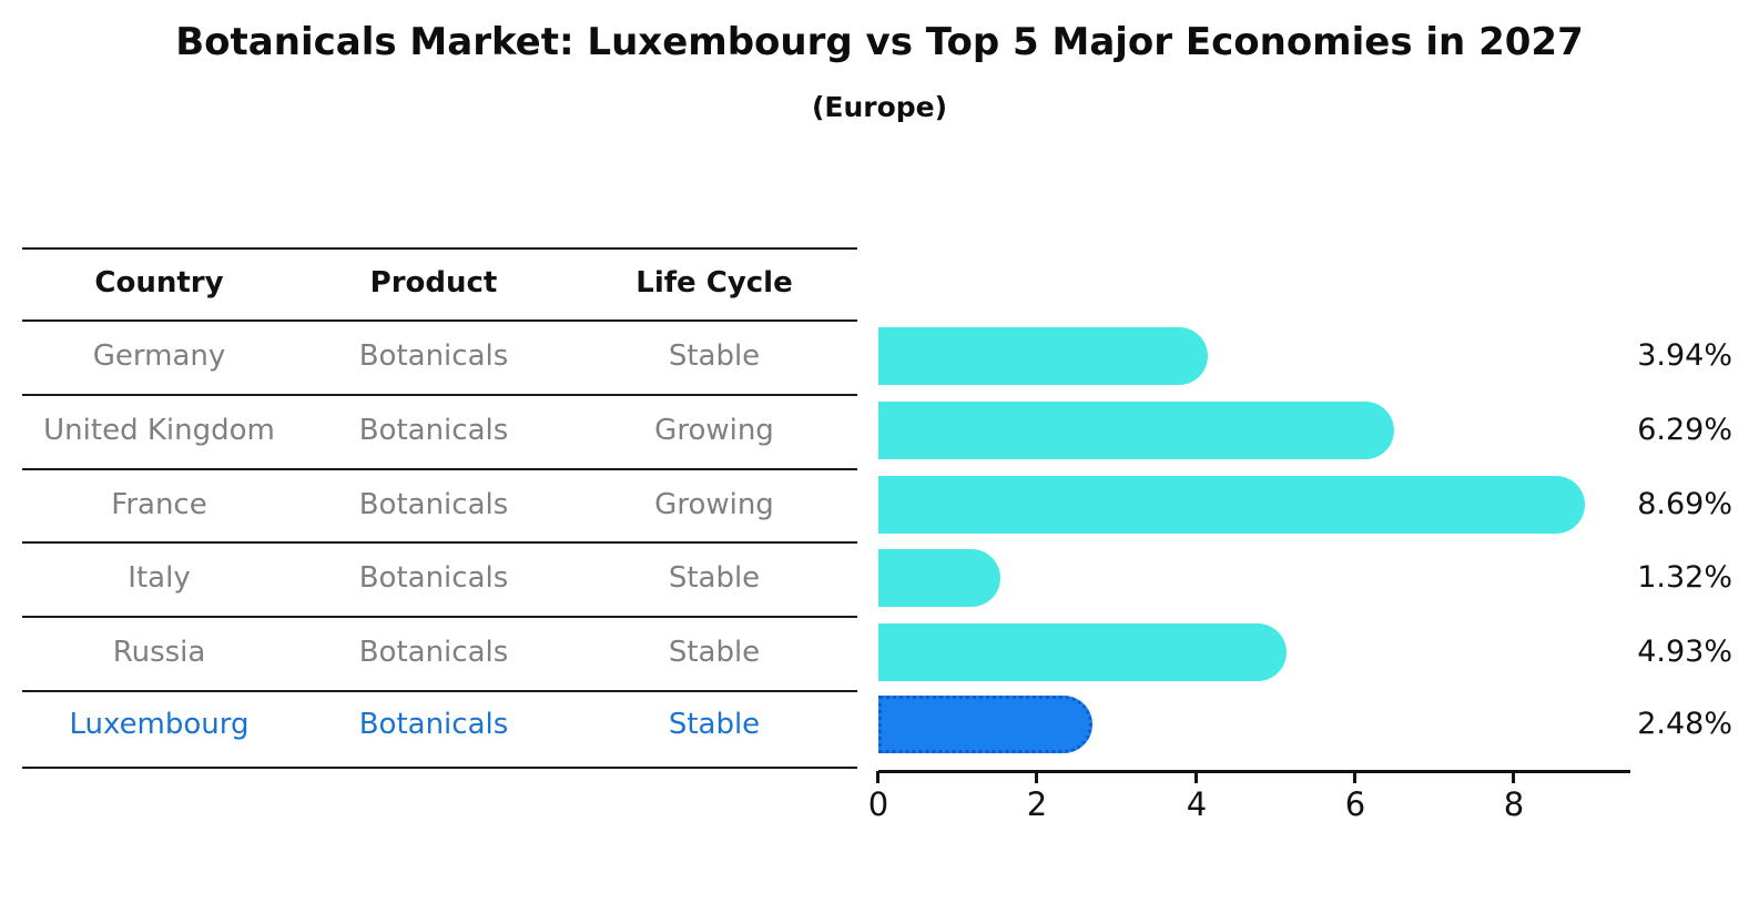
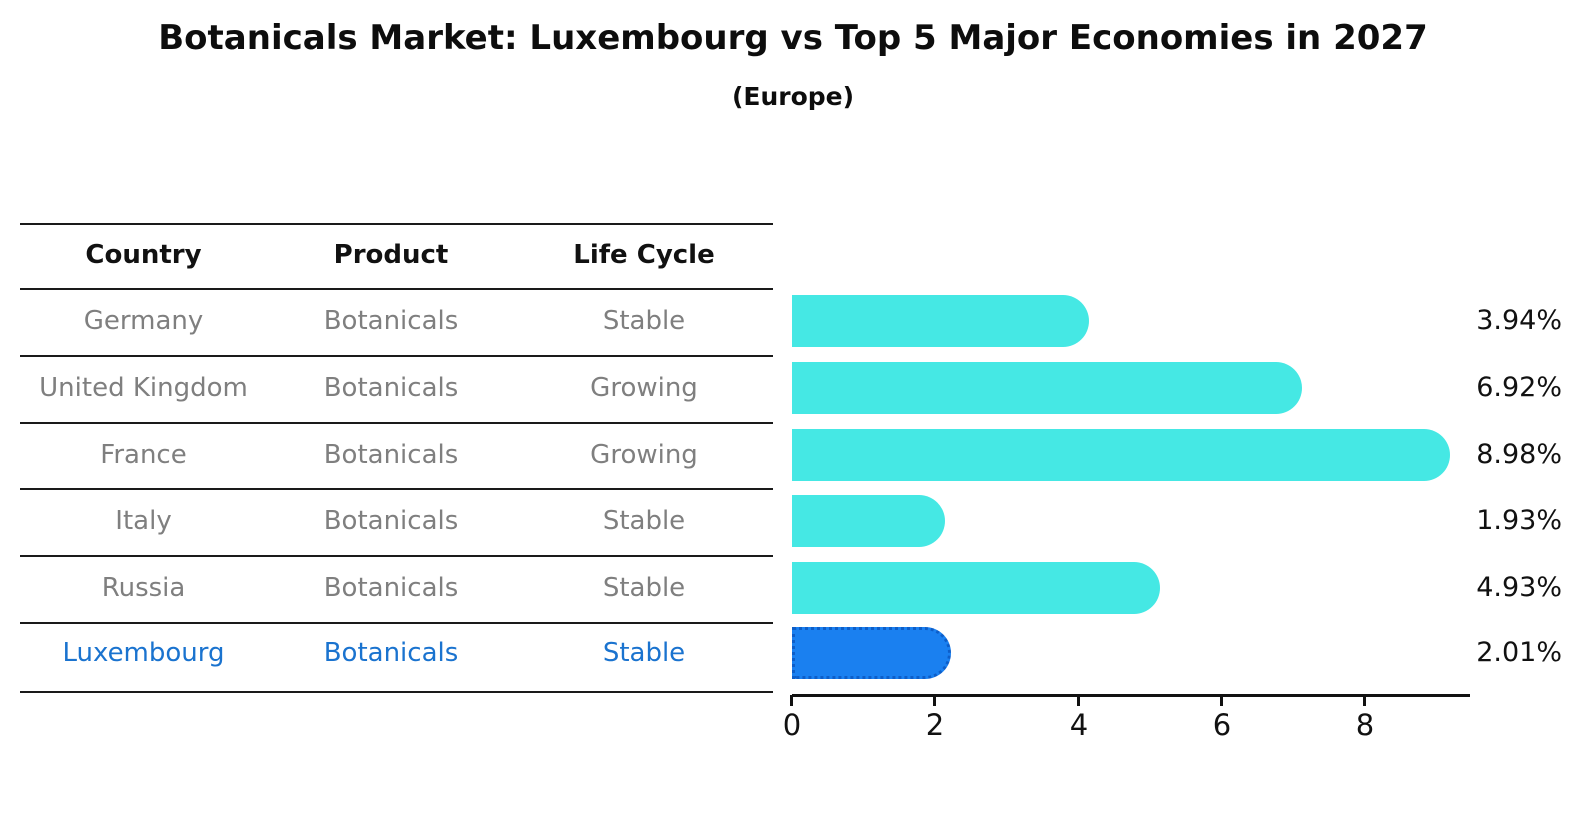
United Kingdom: 6.29% -> 6.92%
France: 8.69% -> 8.98%
Italy: 1.32% -> 1.93%
Luxembourg: 2.48% -> 2.01%
